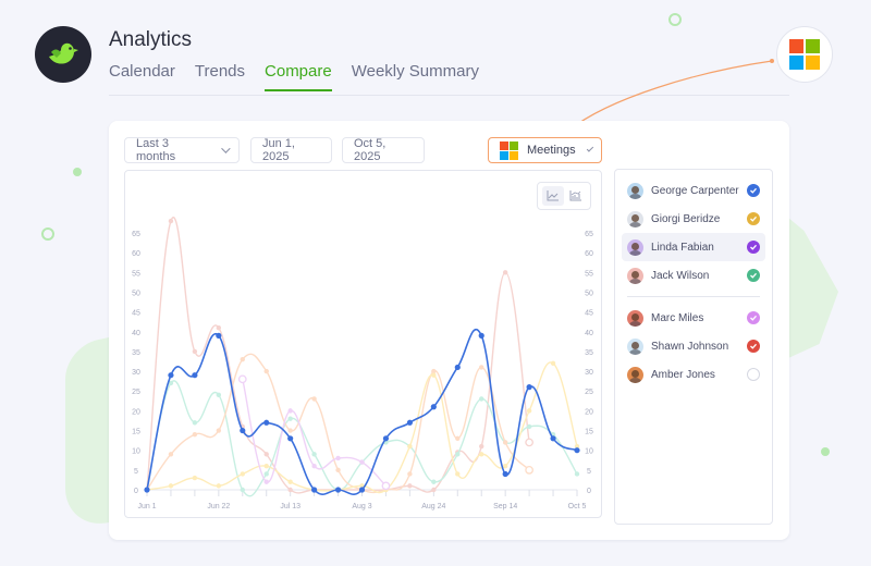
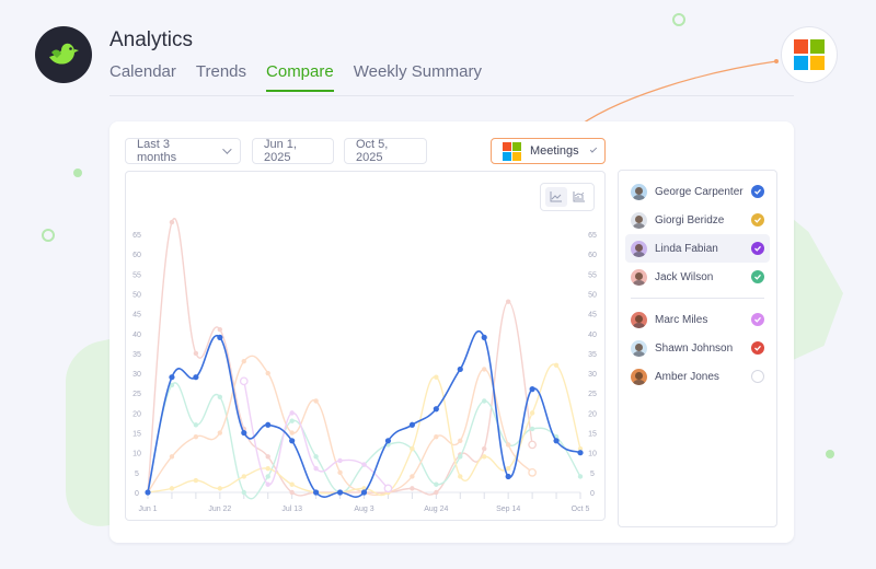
Amber Jones/Aug 24: 30 -> 14
Shawn Johnson/Sep 14: 55 -> 48
